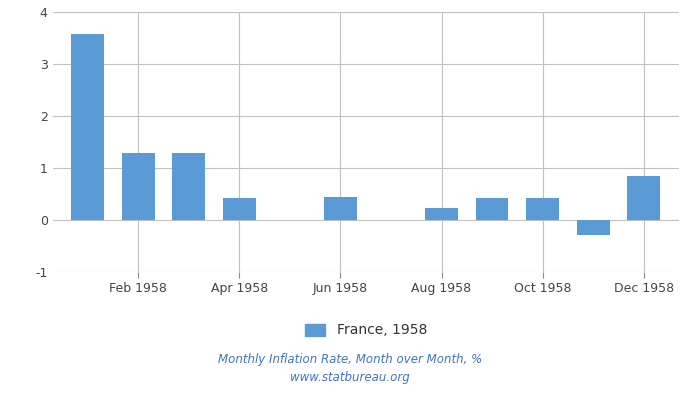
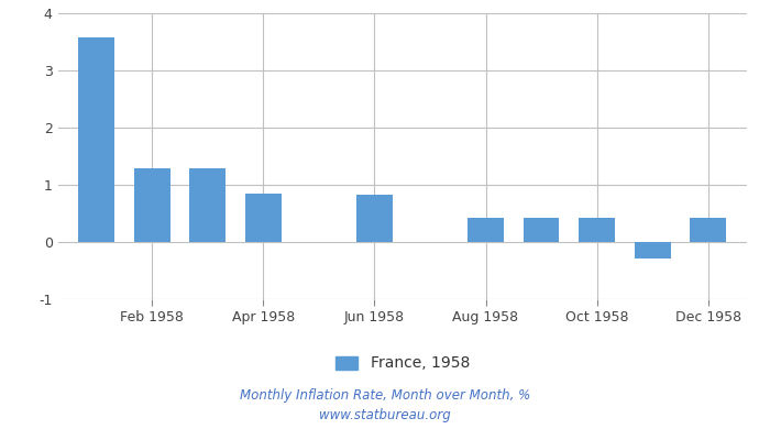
Apr 1958: 0.42 -> 0.85
Jun 1958: 0.44 -> 0.83
Aug 1958: 0.24 -> 0.43
Dec 1958: 0.84 -> 0.43
